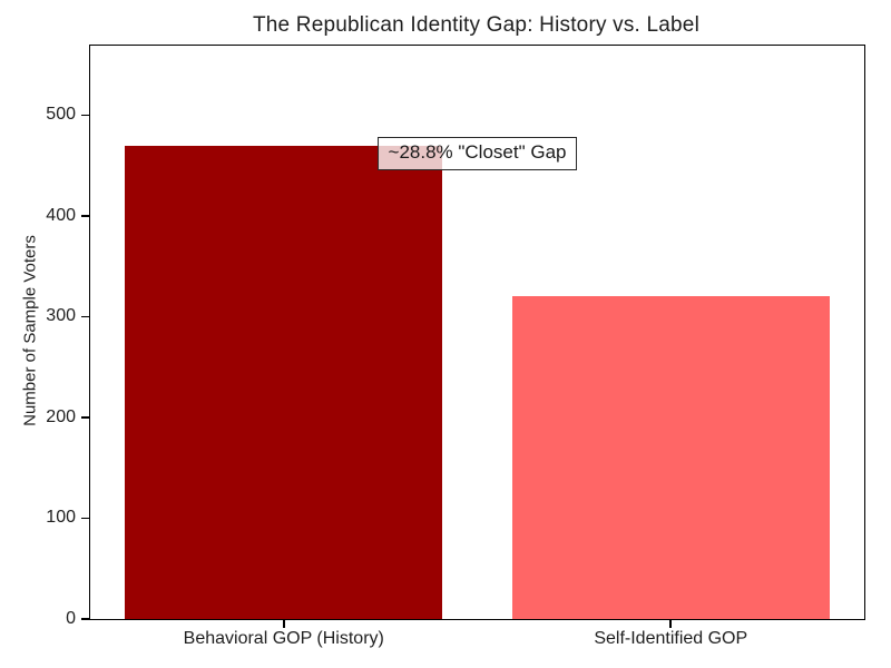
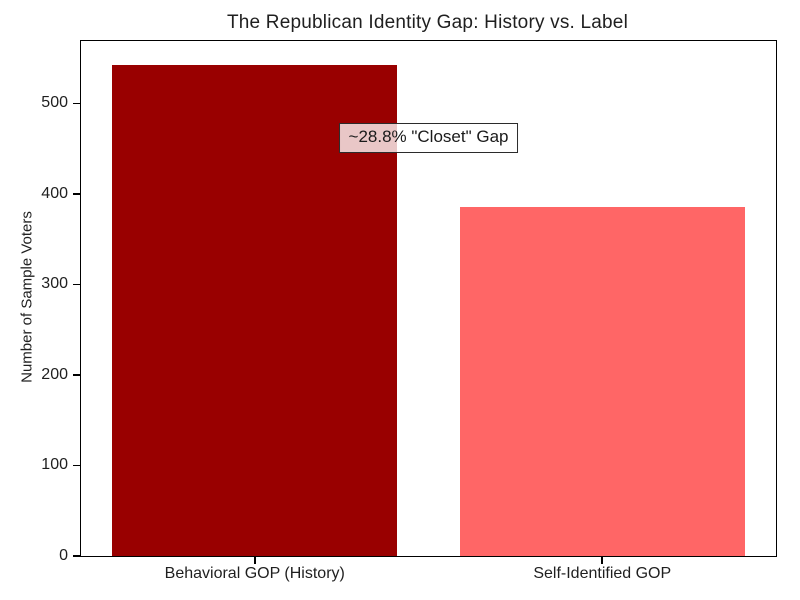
Behavioral GOP (History): 470 -> 540
Self-Identified GOP: 320 -> 390
